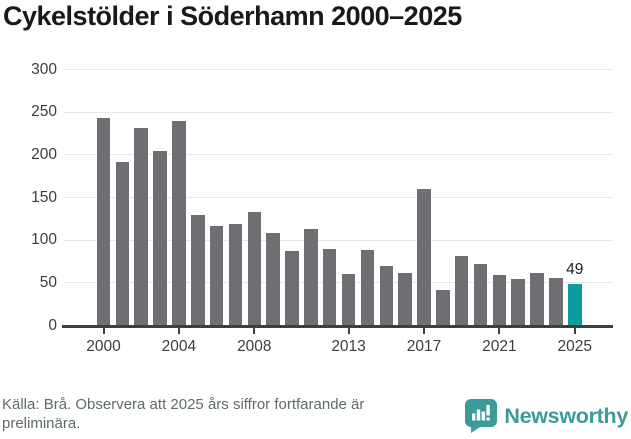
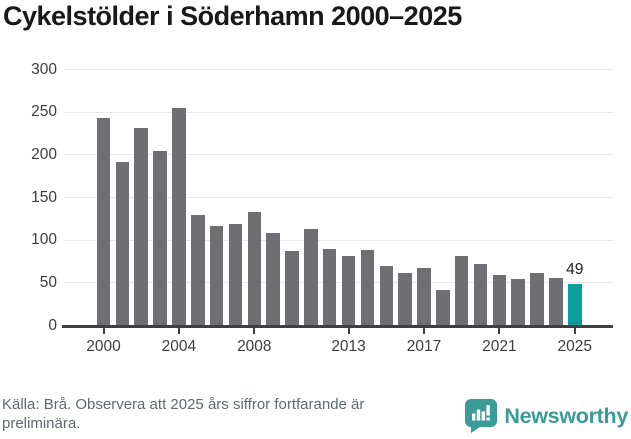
2004: 240 -> 260
2013: 60 -> 80
2017: 160 -> 70
